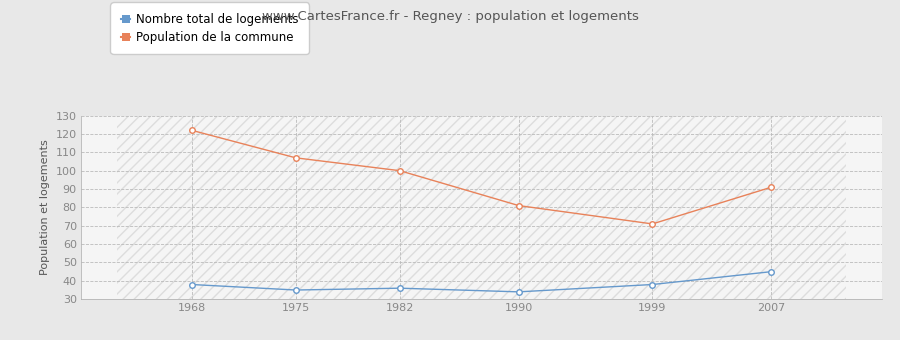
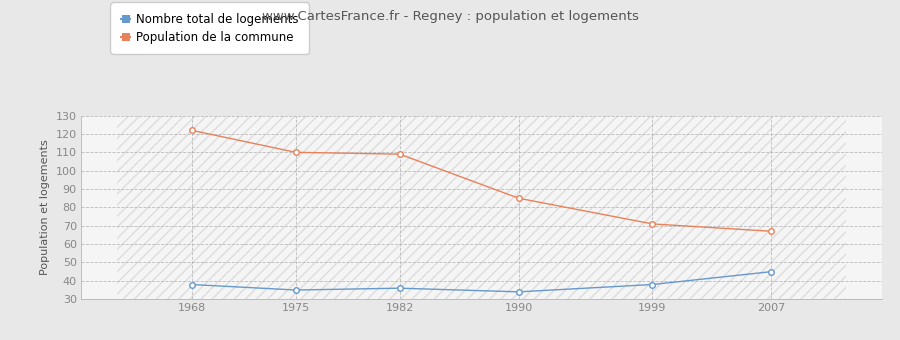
Population de la commune/1975: 107 -> 110
Population de la commune/1982: 100 -> 109
Population de la commune/1990: 81 -> 85
Population de la commune/2007: 91 -> 67
